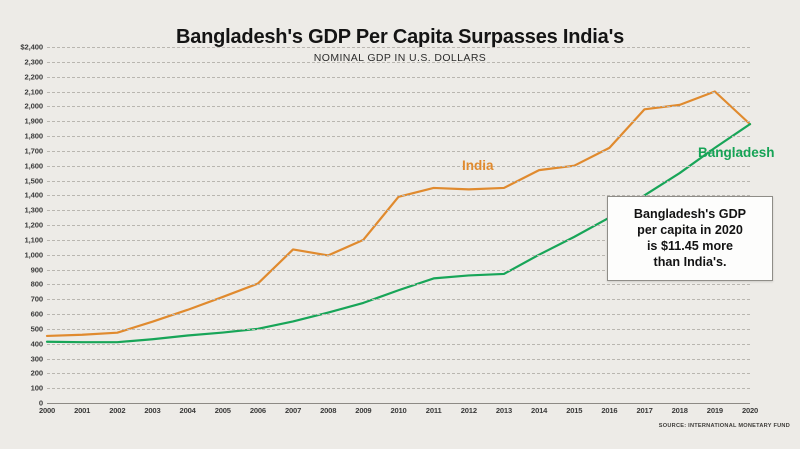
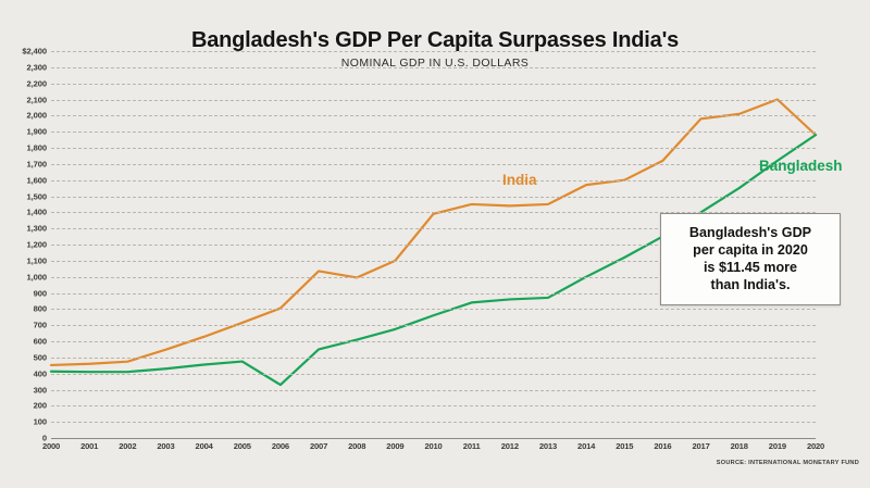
Bangladesh/2006: $500 -> $330
